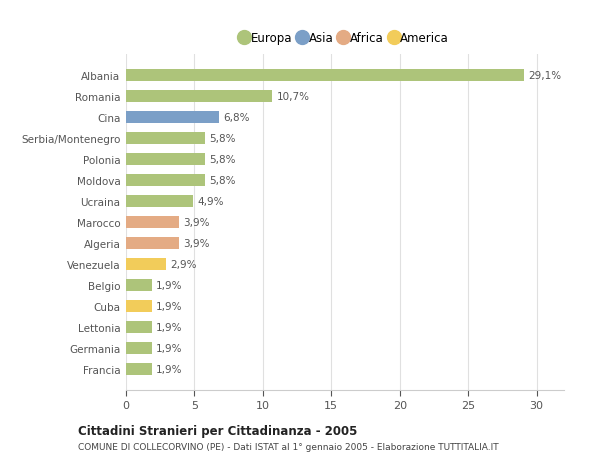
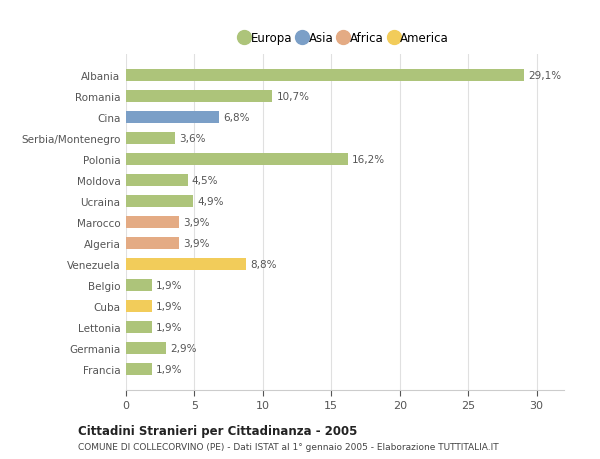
Serbia/Montenegro: 5,8% -> 3,6%
Polonia: 5,8% -> 16,2%
Moldova: 5,8% -> 4,5%
Venezuela: 2,9% -> 8,8%
Germania: 1,9% -> 2,9%
